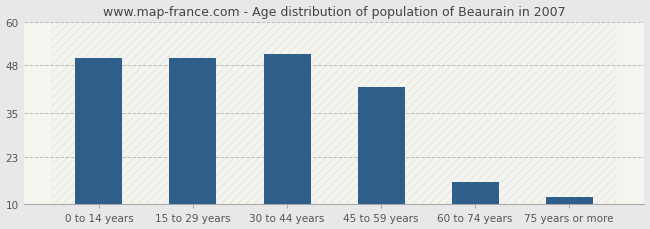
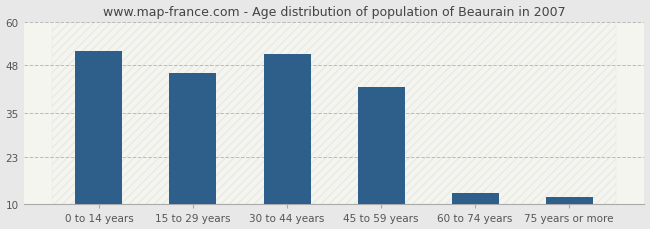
0 to 14 years: 50 -> 52
15 to 29 years: 50 -> 46
60 to 74 years: 16 -> 13
